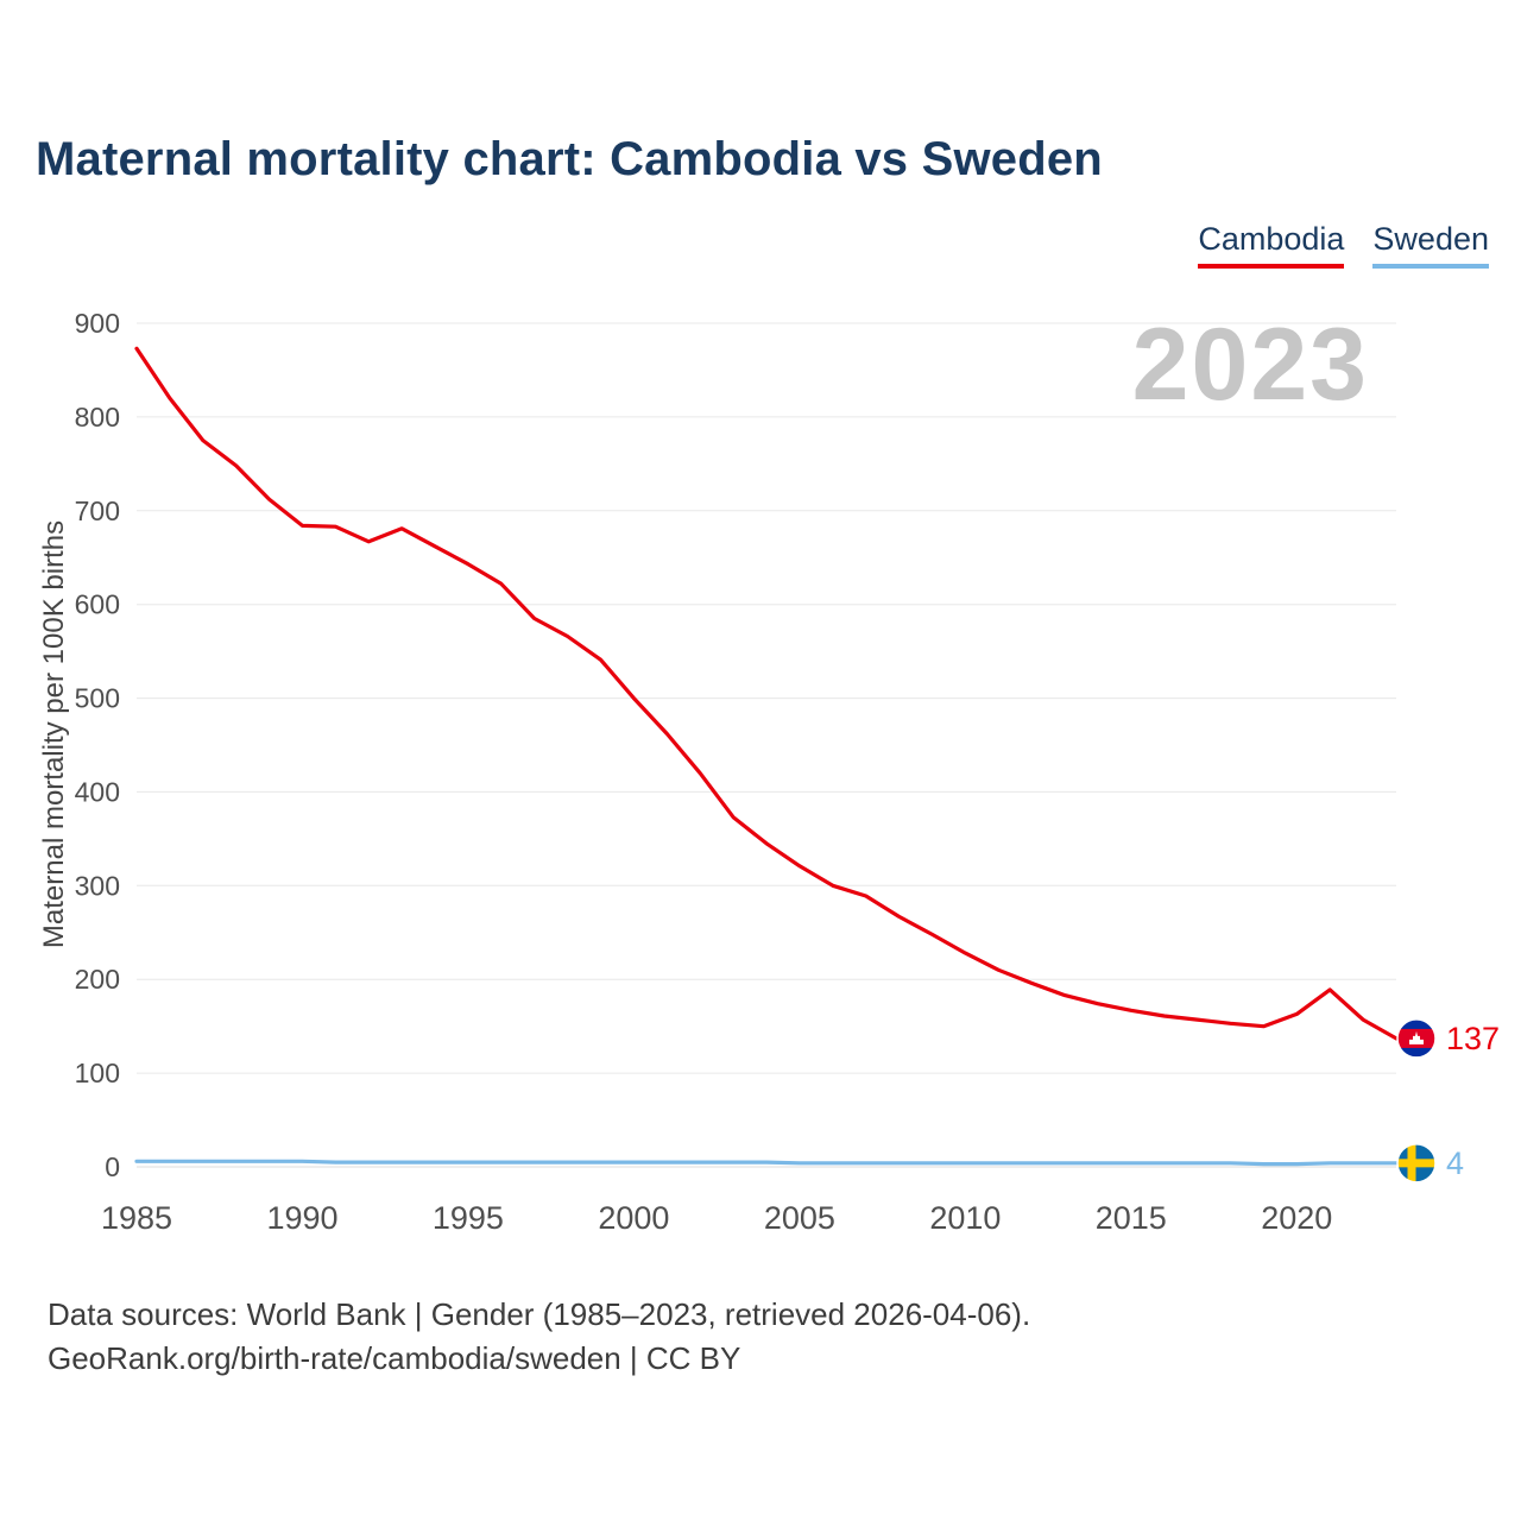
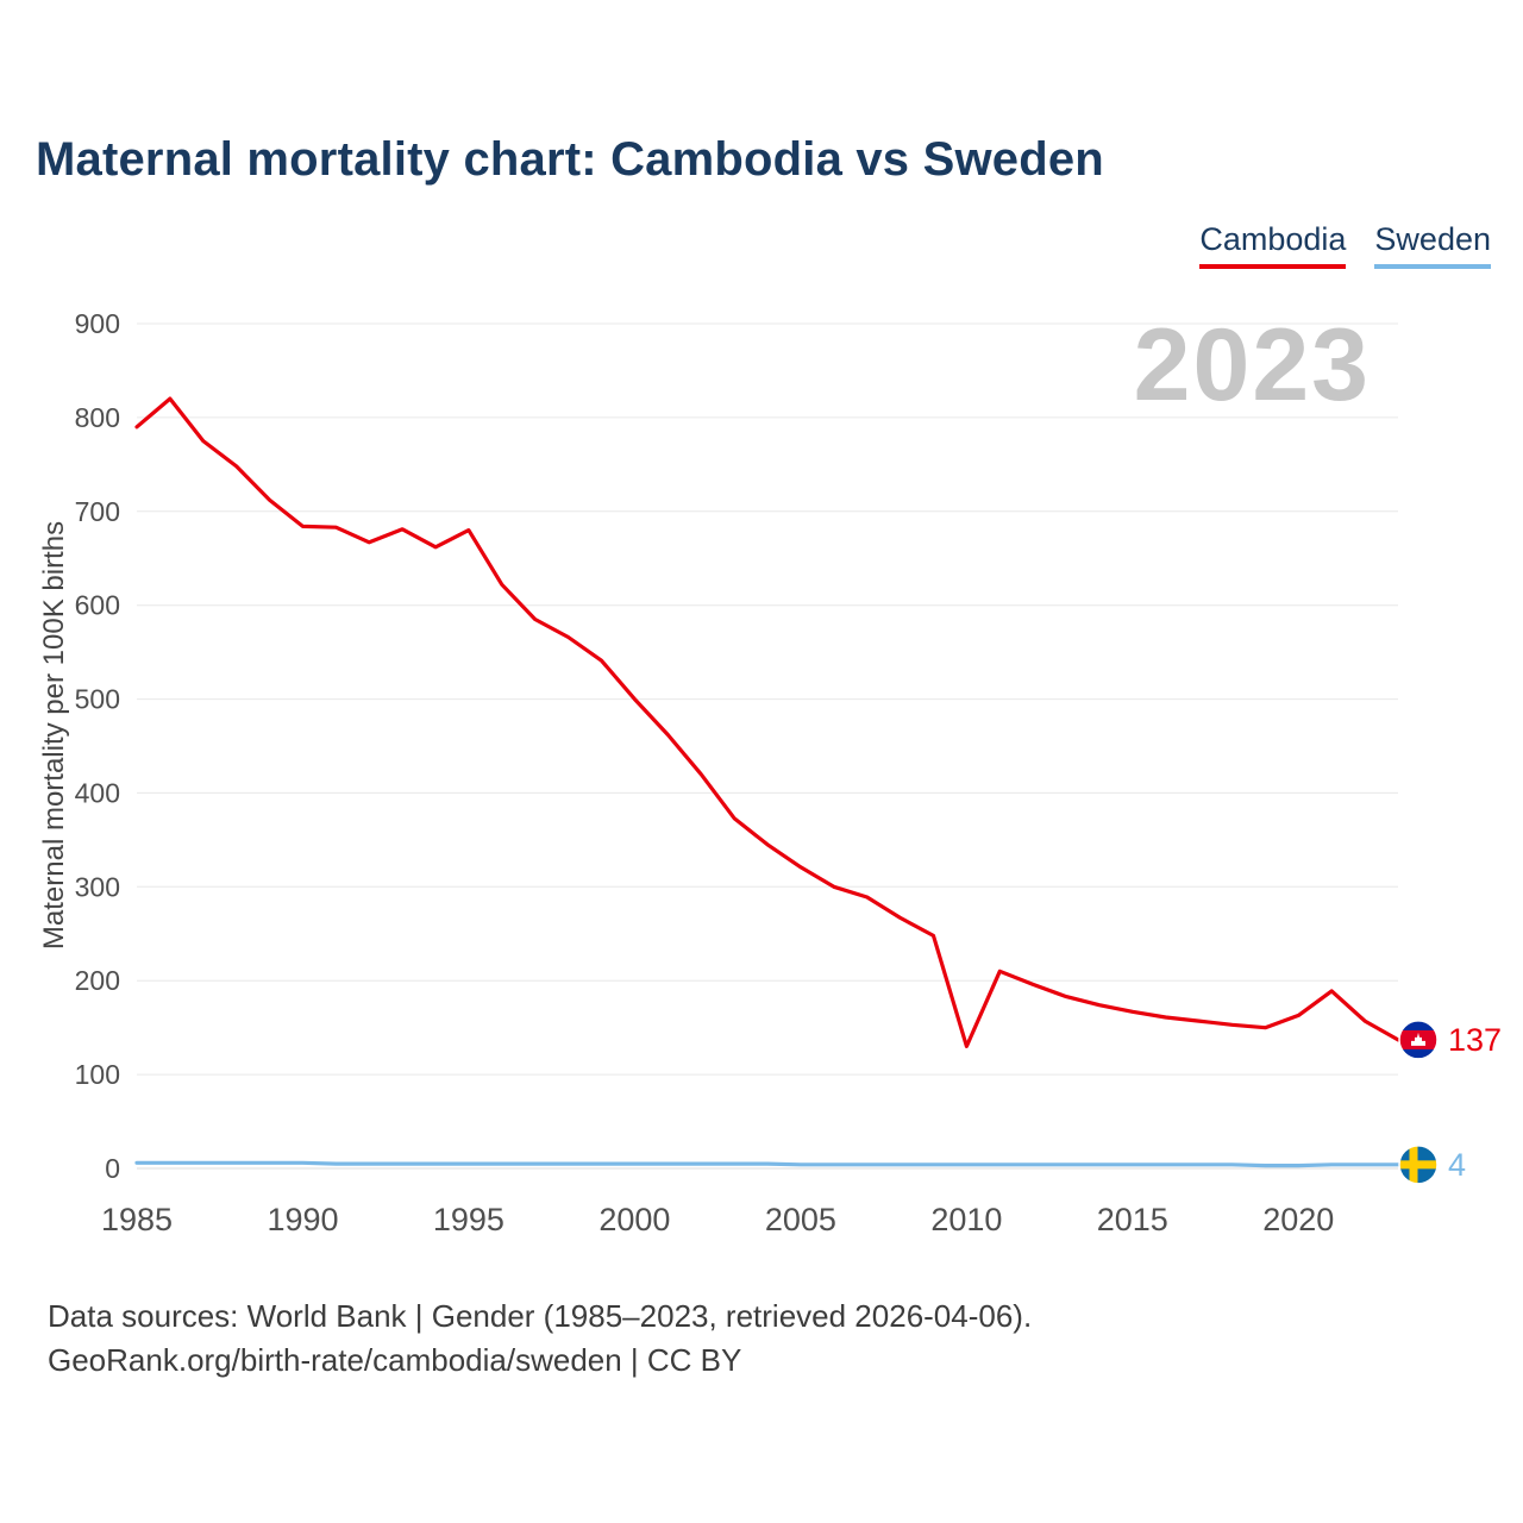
Cambodia/1985: 870 -> 790
Cambodia/1995: 640 -> 680
Cambodia/2010: 230 -> 130
